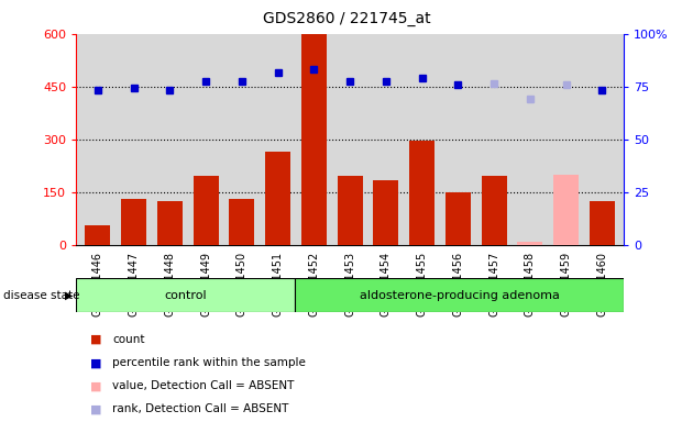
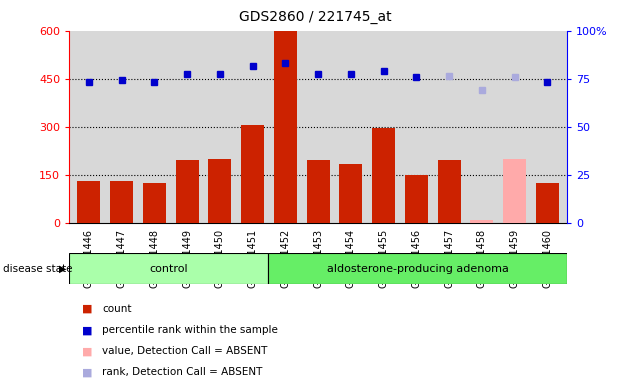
GSM211446: 55 -> 130
GSM211450: 130 -> 200
GSM211451: 265 -> 305
